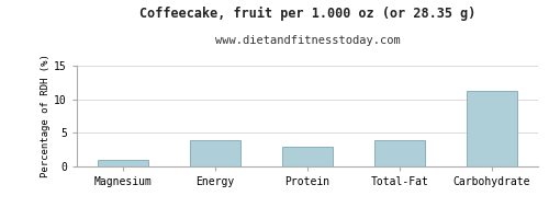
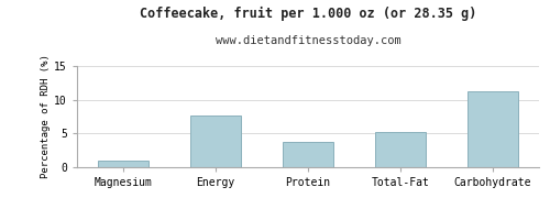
Energy: 3.9 -> 7.6
Protein: 2.9 -> 3.8
Total-Fat: 3.9 -> 5.2
